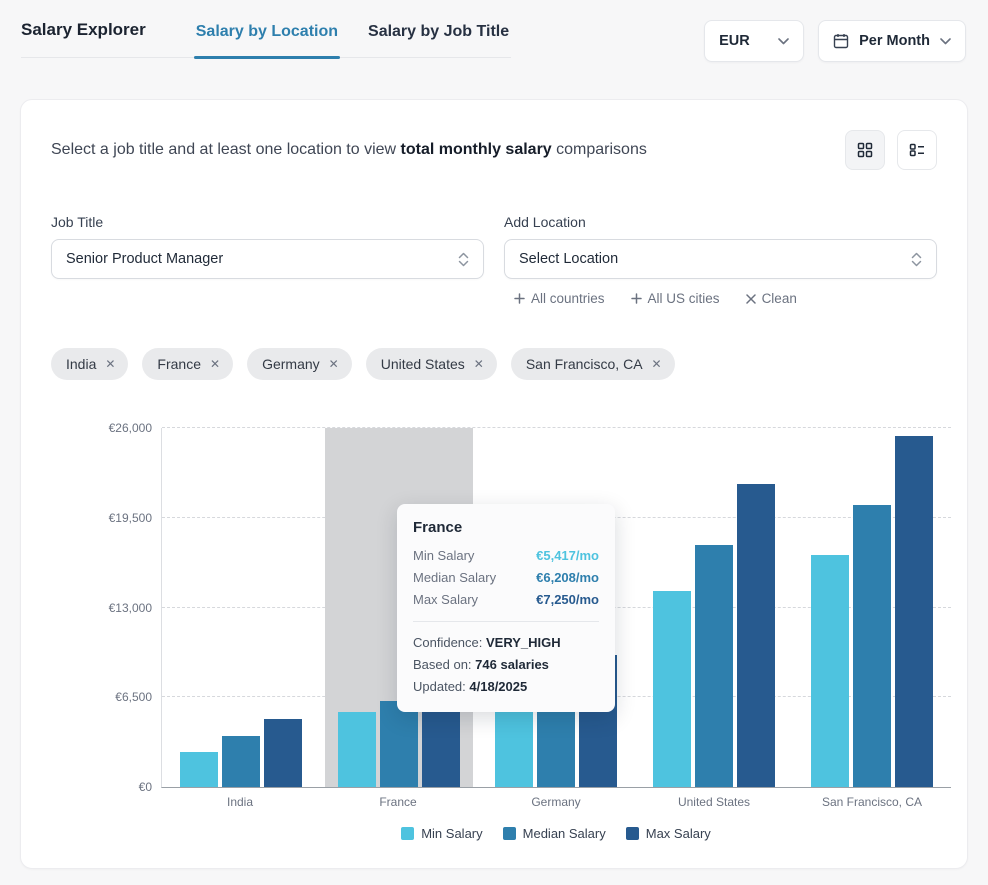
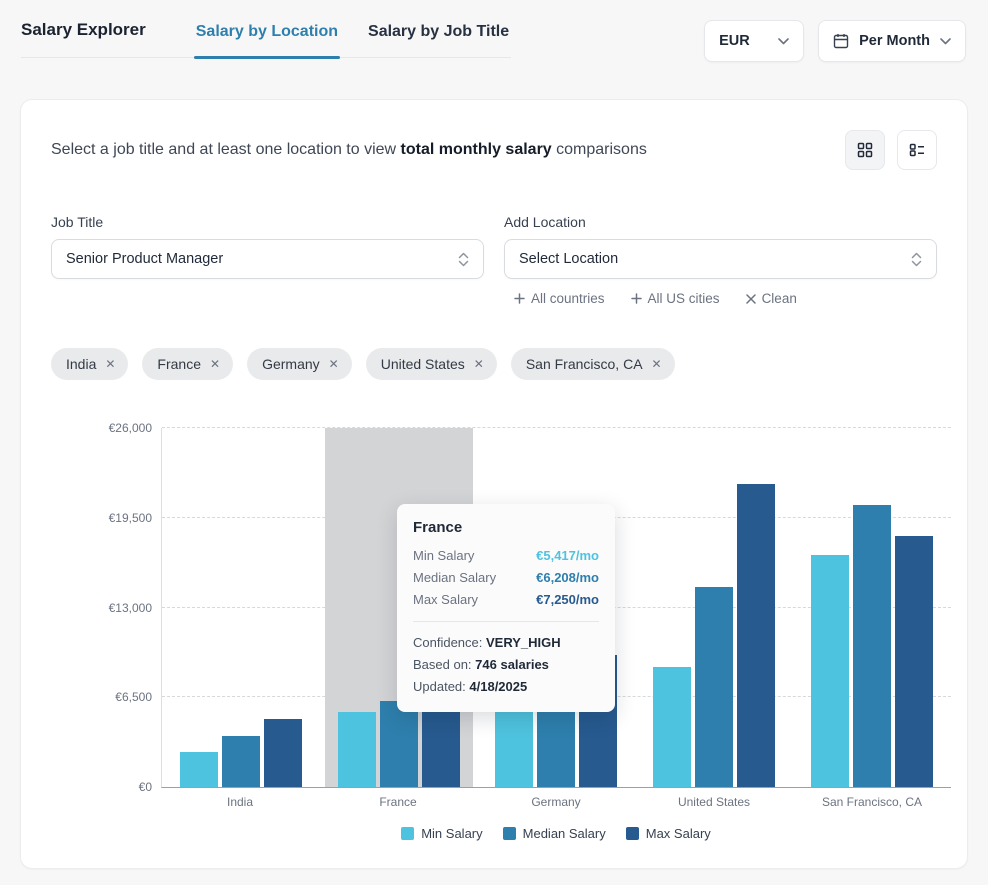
Min Salary/United States: €14200 -> €8700
Median Salary/United States: €17500 -> €14500
Max Salary/San Francisco, CA: €25400 -> €18200
